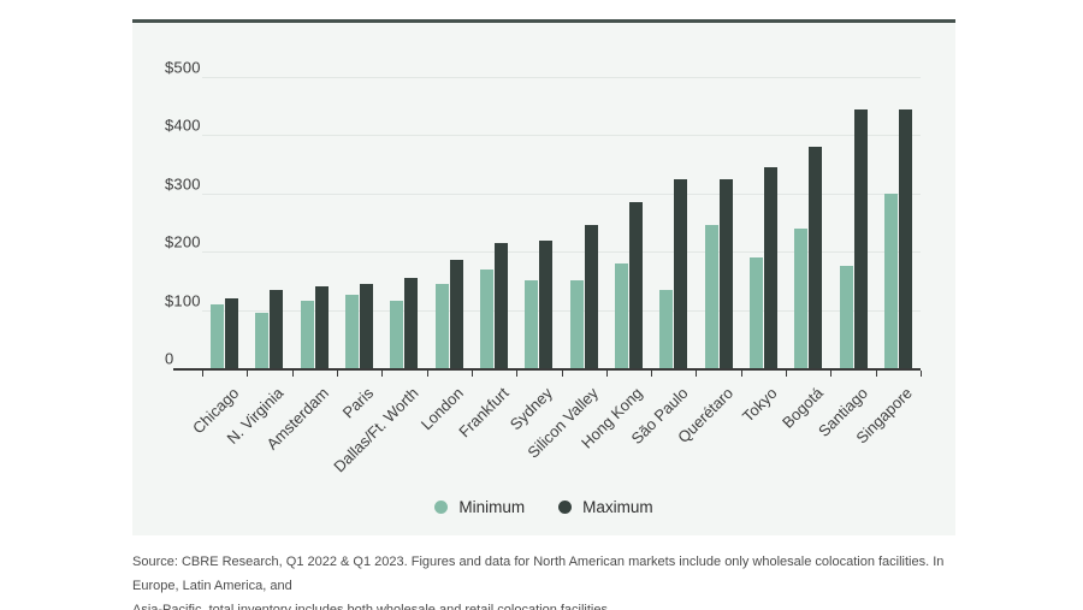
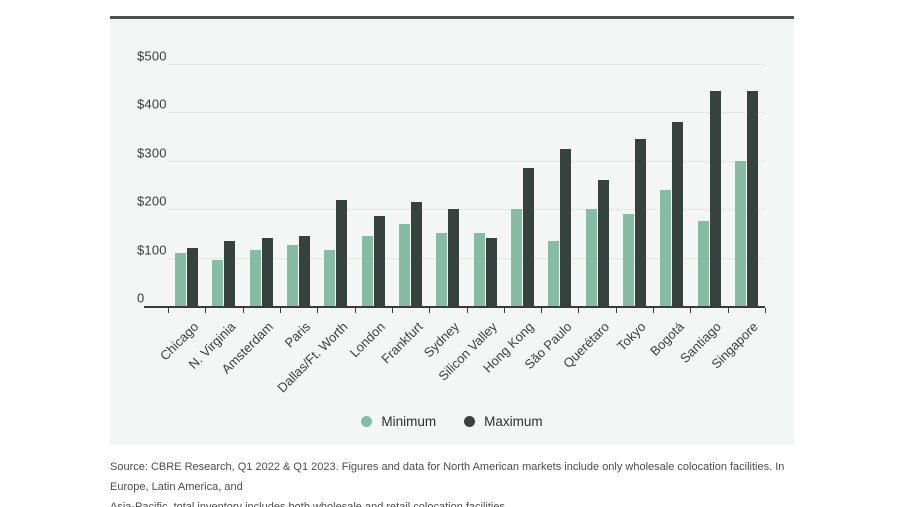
Maximum/Dallas/Ft. Worth: $160 -> $220
Maximum/Sydney: $220 -> $200
Maximum/Silicon Valley: $240 -> $140
Minimum/Hong Kong: $180 -> $200
Minimum/Querétaro: $240 -> $200
Maximum/Querétaro: $320 -> $260
